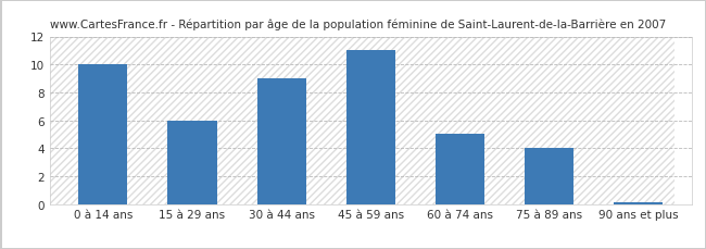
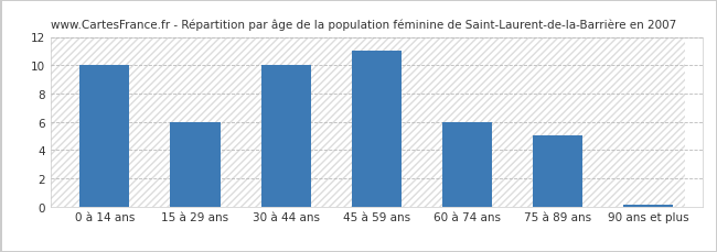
30 à 44 ans: 9.0 -> 10.0
60 à 74 ans: 5.0 -> 6.0
75 à 89 ans: 4.0 -> 5.0
